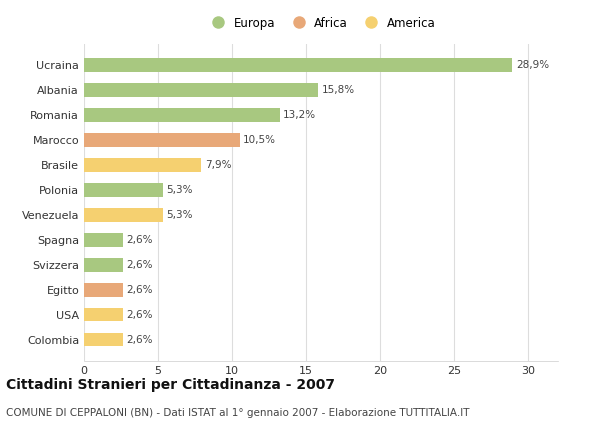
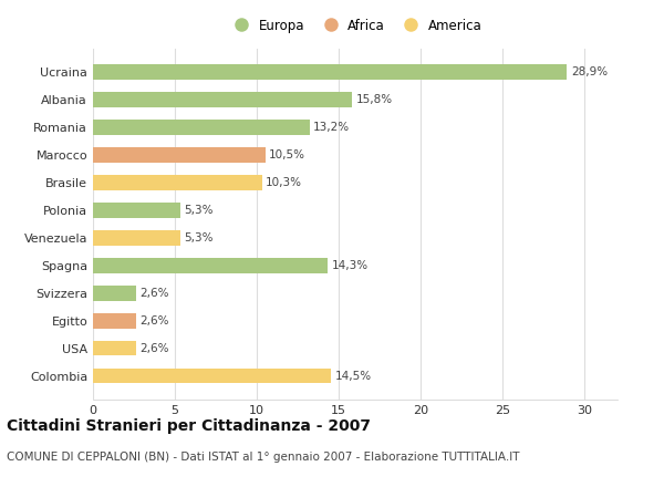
Brasile: 7,9% -> 10,3%
Spagna: 2,6% -> 14,3%
Colombia: 2,6% -> 14,5%
